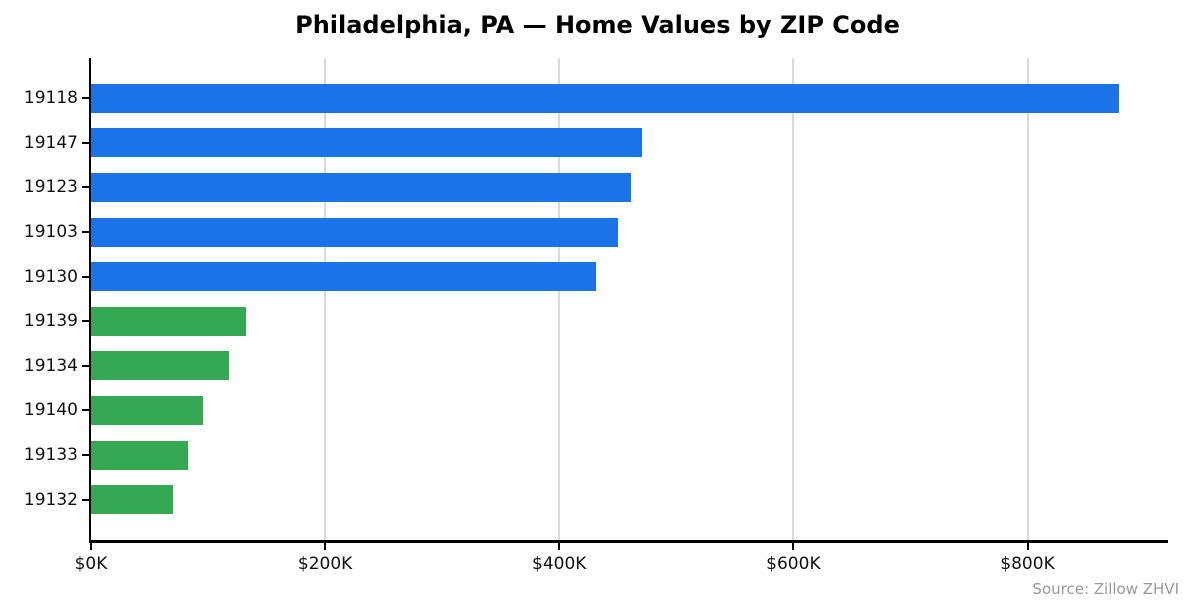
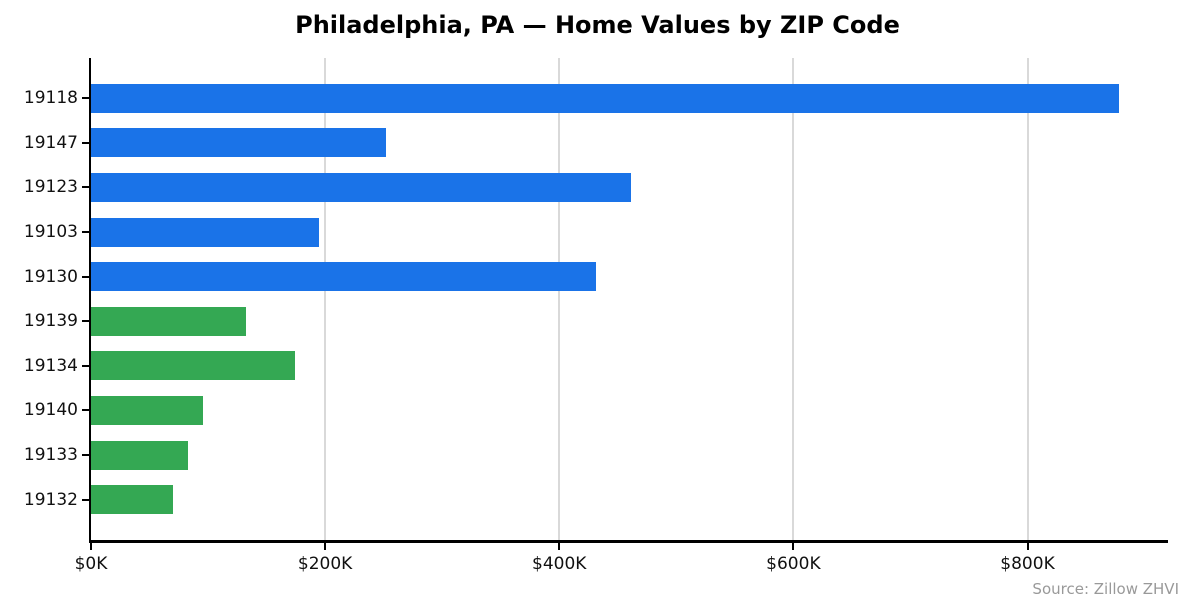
19147: $471K -> $252K
19103: $450K -> $195K
19134: $118K -> $174K
